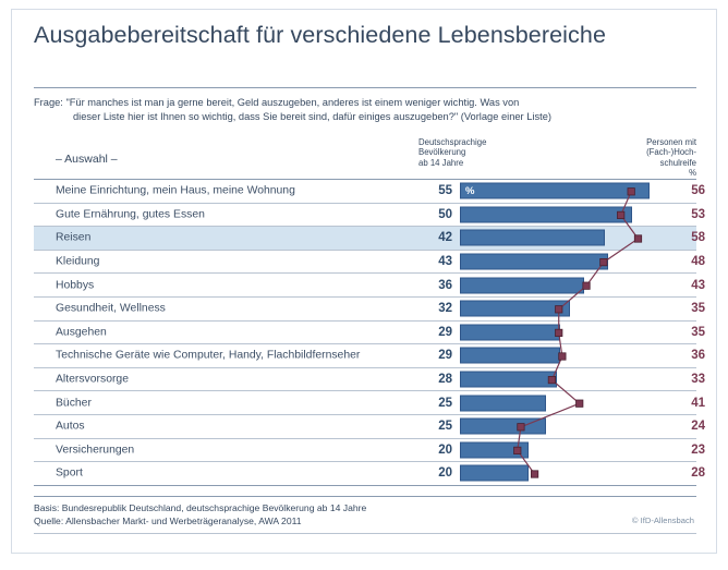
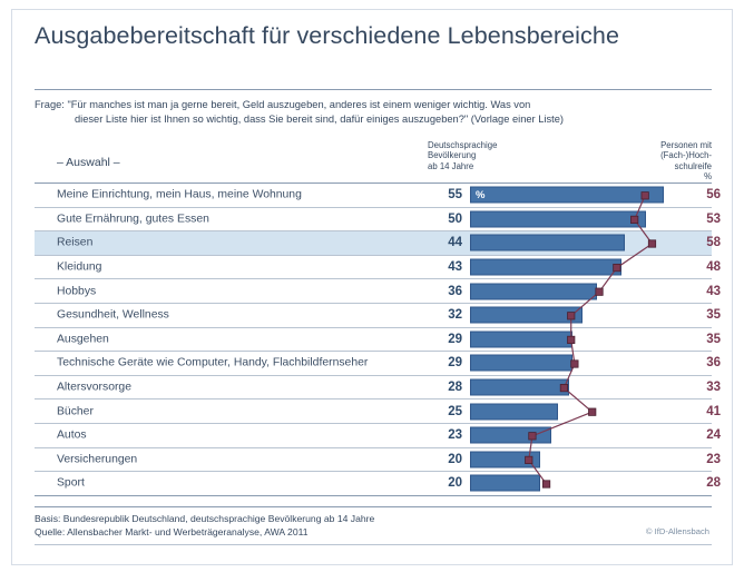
Deutschsprachige Bevölkerung ab 14 Jahre/Reisen: 42 -> 44
Deutschsprachige Bevölkerung ab 14 Jahre/Autos: 25 -> 23
